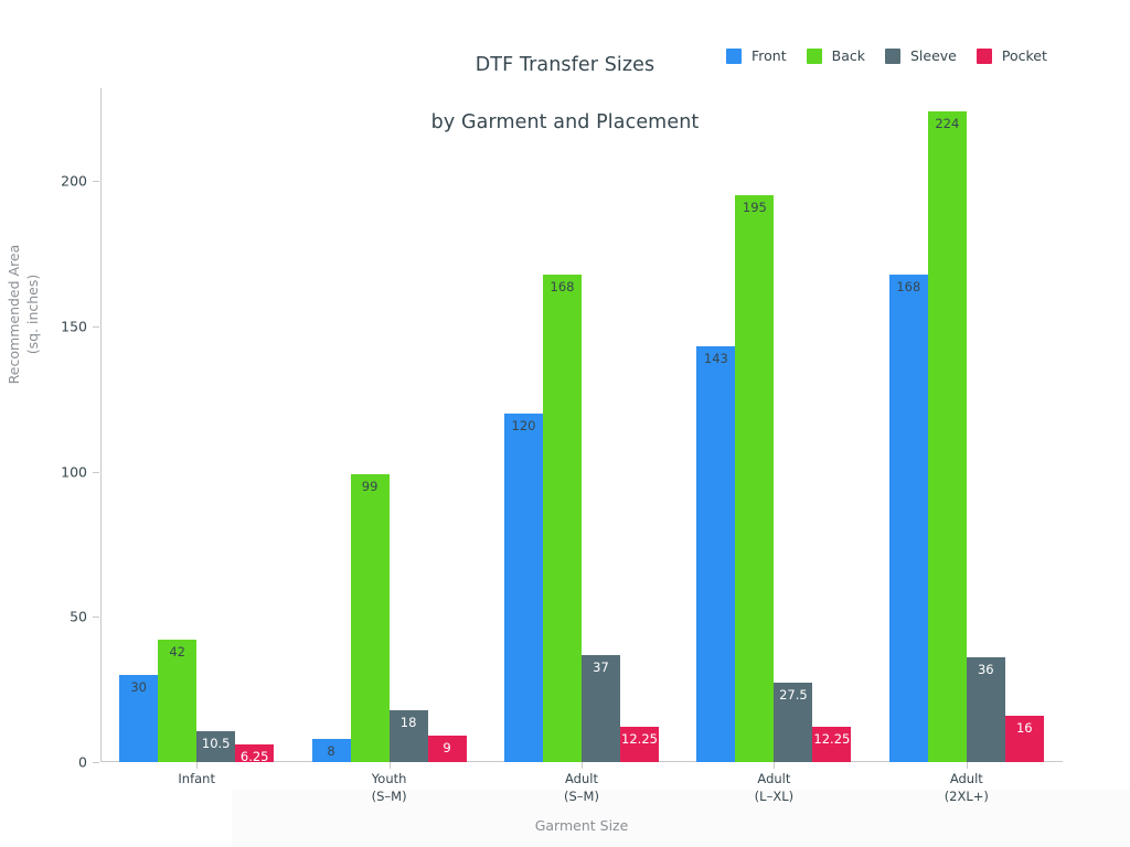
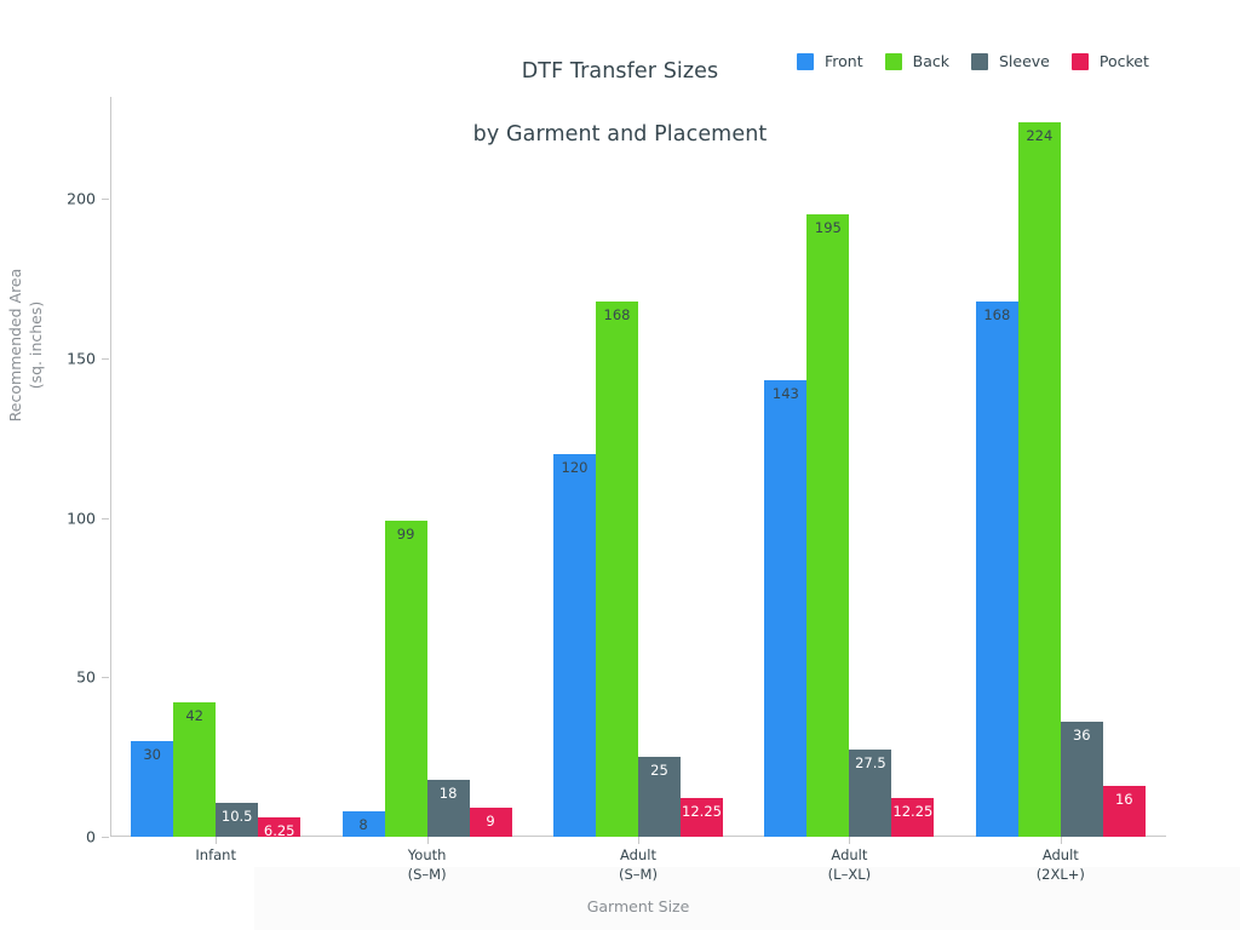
Sleeve/Adult (S–M): 37 -> 25
